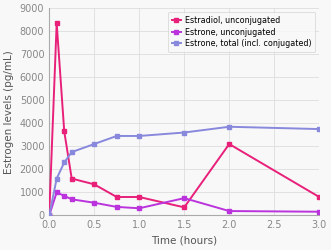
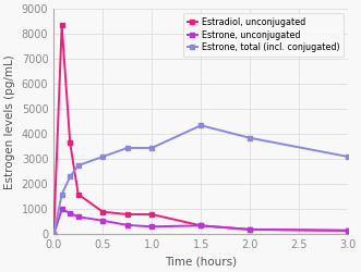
Estradiol, unconjugated/0.5: 1350 -> 900
Estrone, unconjugated/1.5: 750 -> 350
Estrone, total (incl. conjugated)/1.5: 3600 -> 4350
Estradiol, unconjugated/2.0: 3100 -> 200
Estradiol, unconjugated/3.0: 800 -> 150
Estrone, total (incl. conjugated)/3.0: 3750 -> 3100
